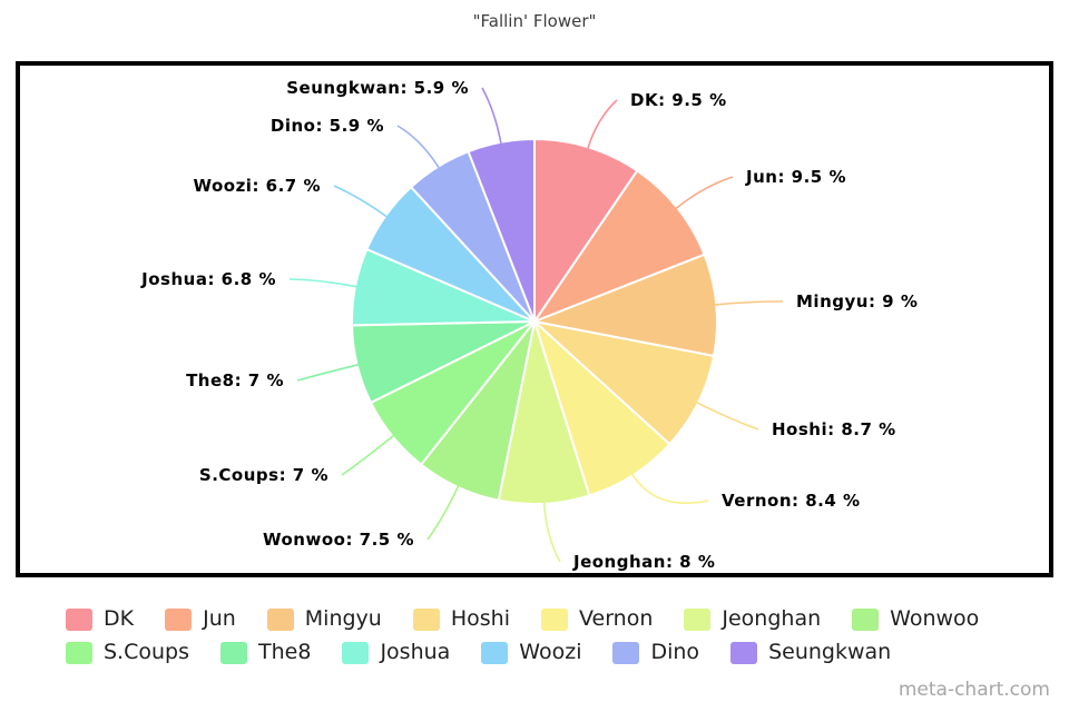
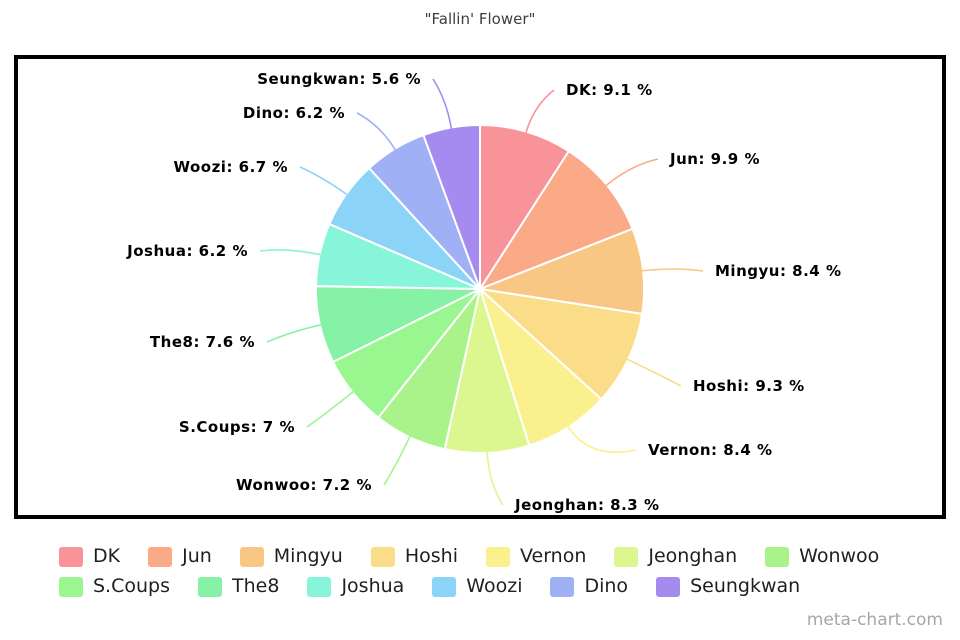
DK: 9.5 -> 9.1
Jun: 9.5 -> 9.9
Mingyu: 9 -> 8.4
Hoshi: 8.7 -> 9.3
Jeonghan: 8 -> 8.3
Wonwoo: 7.5 -> 7.2
The8: 7 -> 7.6
Joshua: 6.8 -> 6.2
Dino: 5.9 -> 6.2
Seungkwan: 5.9 -> 5.6
